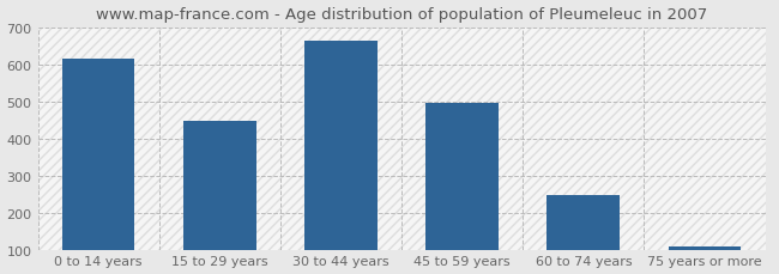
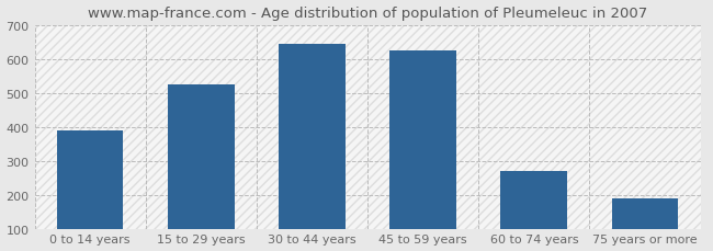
0 to 14 years: 617 -> 390
15 to 29 years: 449 -> 525
30 to 44 years: 663 -> 645
45 to 59 years: 496 -> 625
60 to 74 years: 247 -> 270
75 years or more: 107 -> 190
